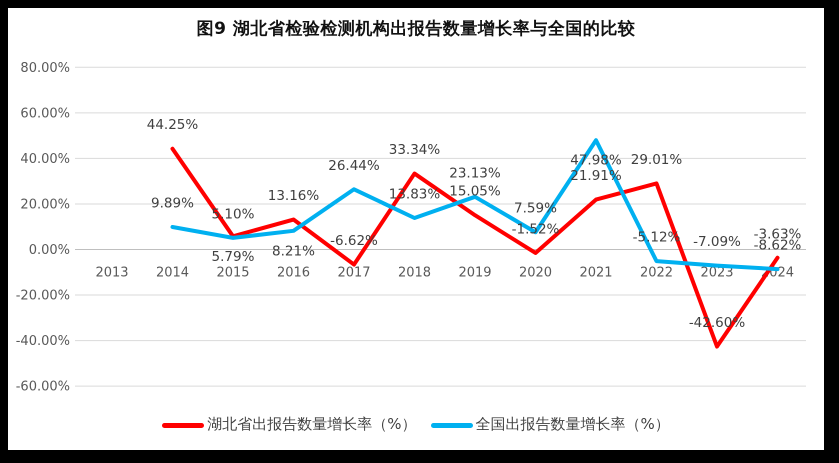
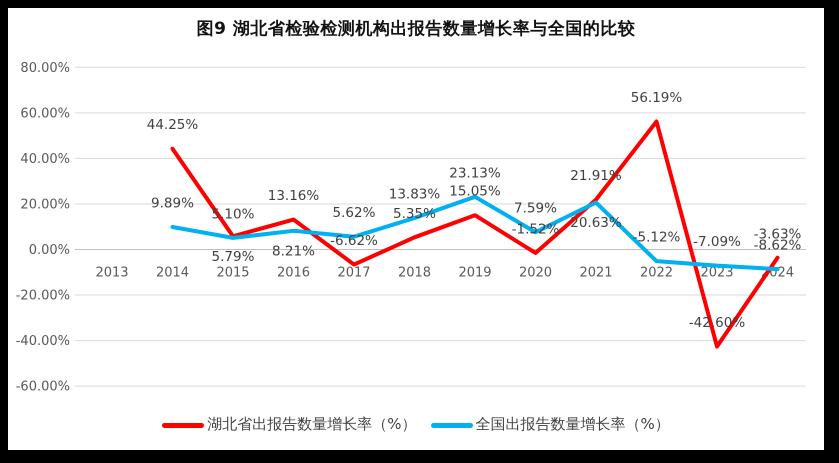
全国出报告数量增长率（%）/2017: 26.44% -> 5.62%
湖北省出报告数量增长率（%）/2018: 33.34% -> 5.35%
全国出报告数量增长率（%）/2021: 47.98% -> 20.63%
湖北省出报告数量增长率（%）/2022: 29.01% -> 56.19%
